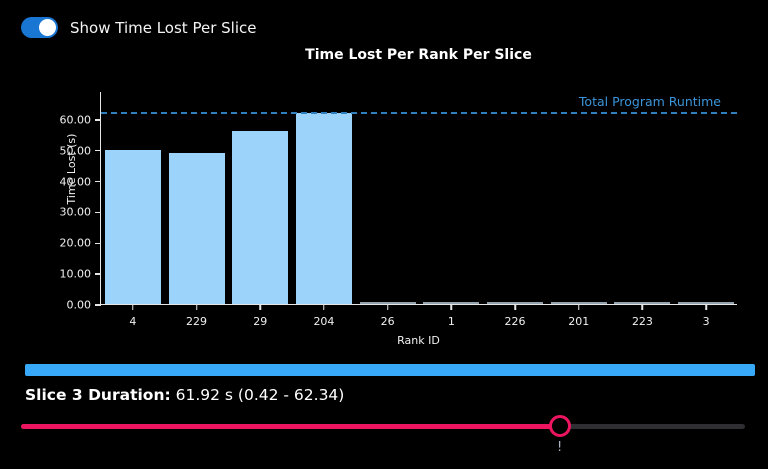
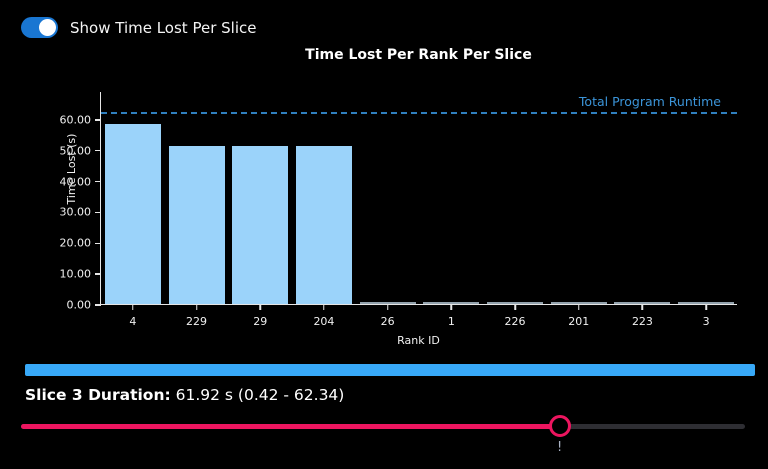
4: 50 -> 58
229: 49 -> 51
29: 56 -> 51
204: 62 -> 51
